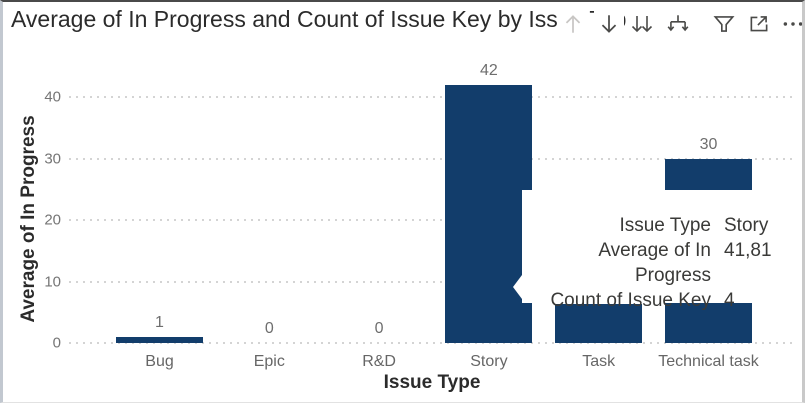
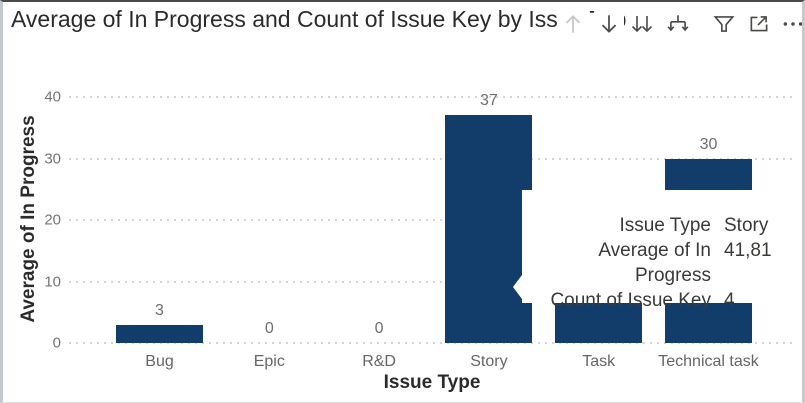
Bug: 1 -> 3
Story: 42 -> 37
Task: 6 -> 10
